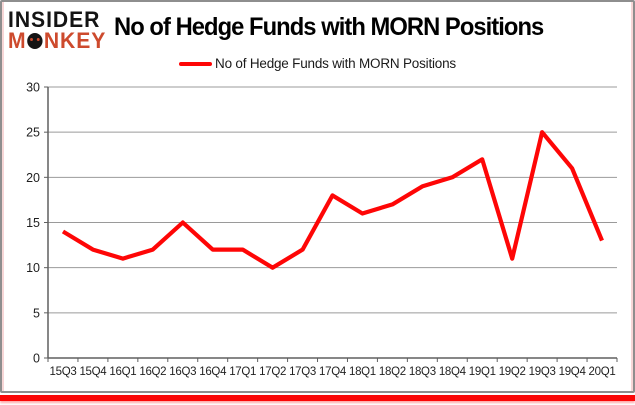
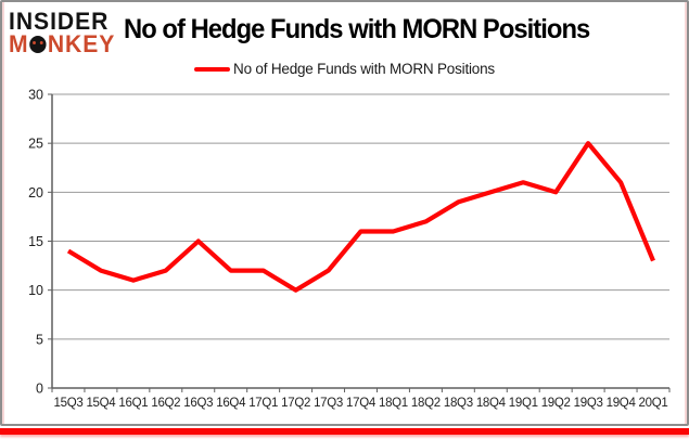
17Q4: 18 -> 16
19Q1: 22 -> 21
19Q2: 11 -> 20
